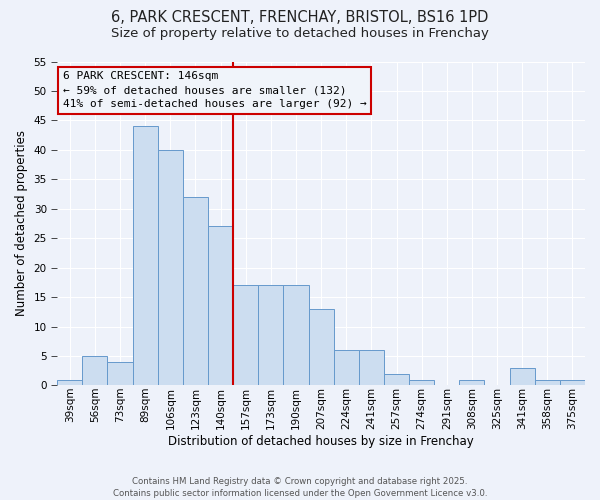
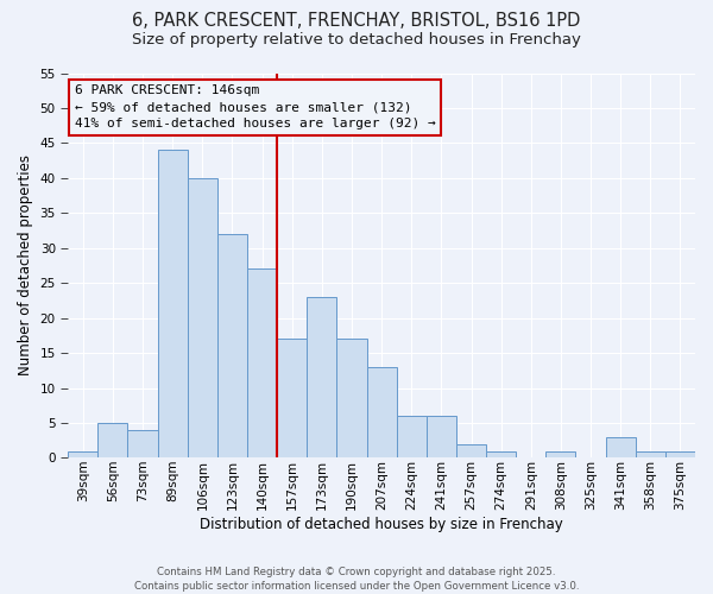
173sqm: 17 -> 23
